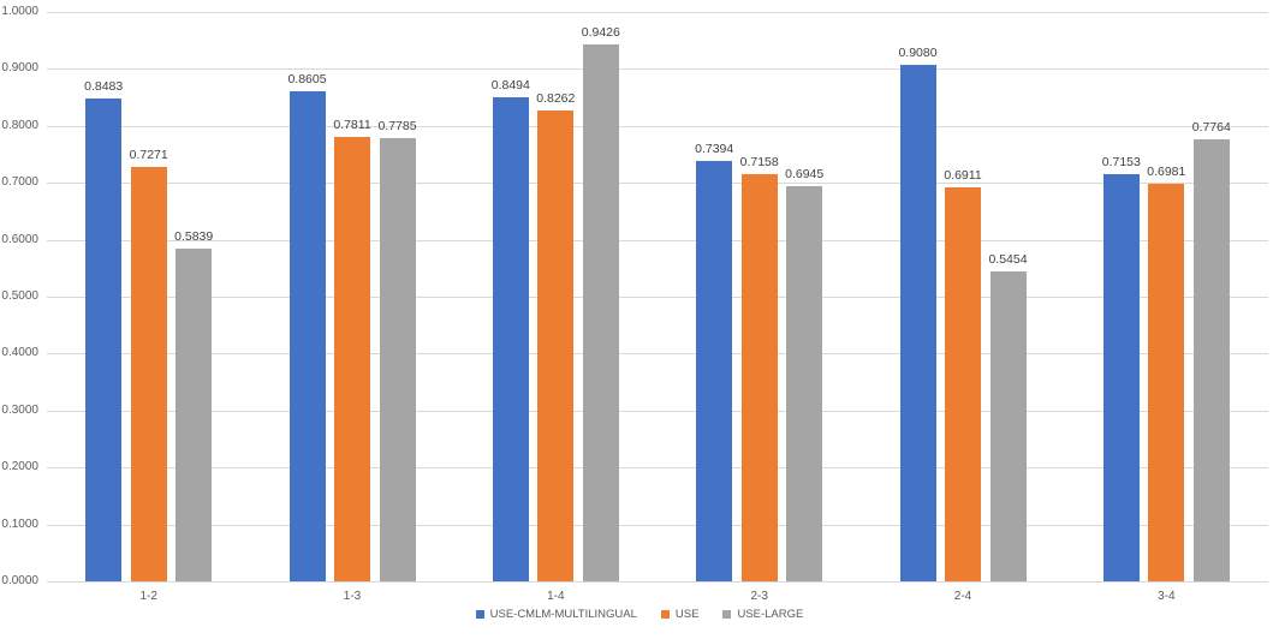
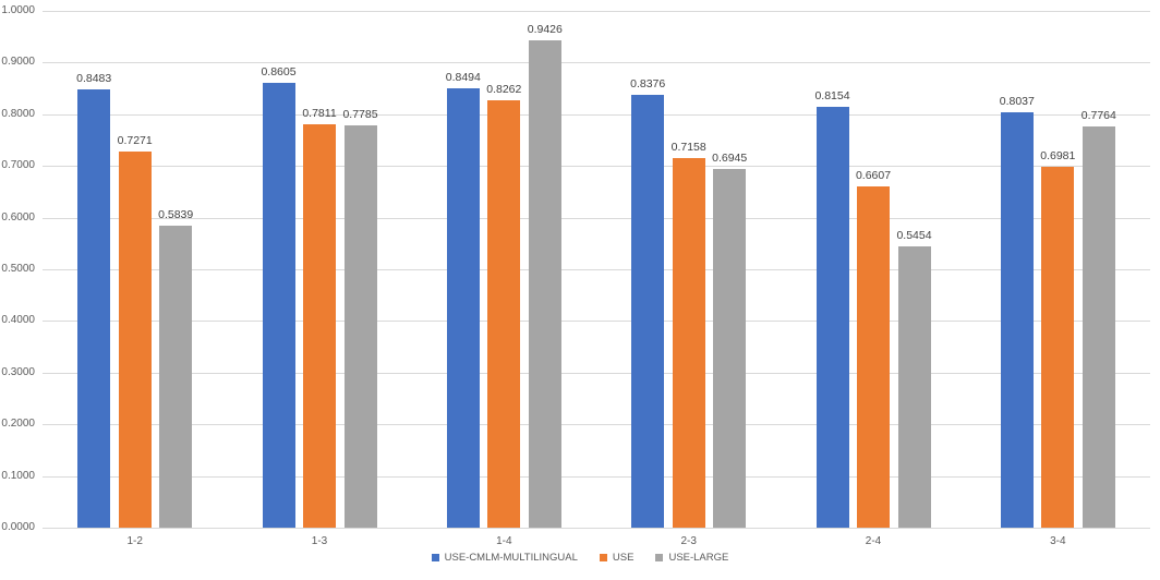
USE-CMLM-MULTILINGUAL/2-3: 0.7394 -> 0.8376
USE-CMLM-MULTILINGUAL/2-4: 0.9080 -> 0.8154
USE/2-4: 0.6911 -> 0.6607
USE-CMLM-MULTILINGUAL/3-4: 0.7153 -> 0.8037
